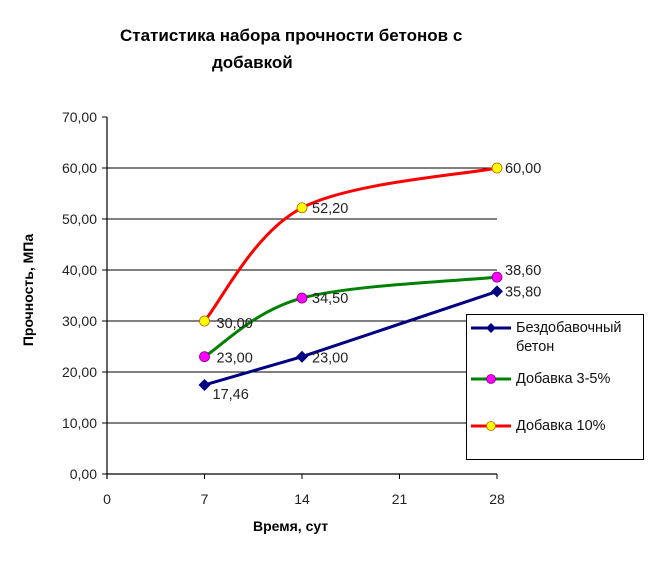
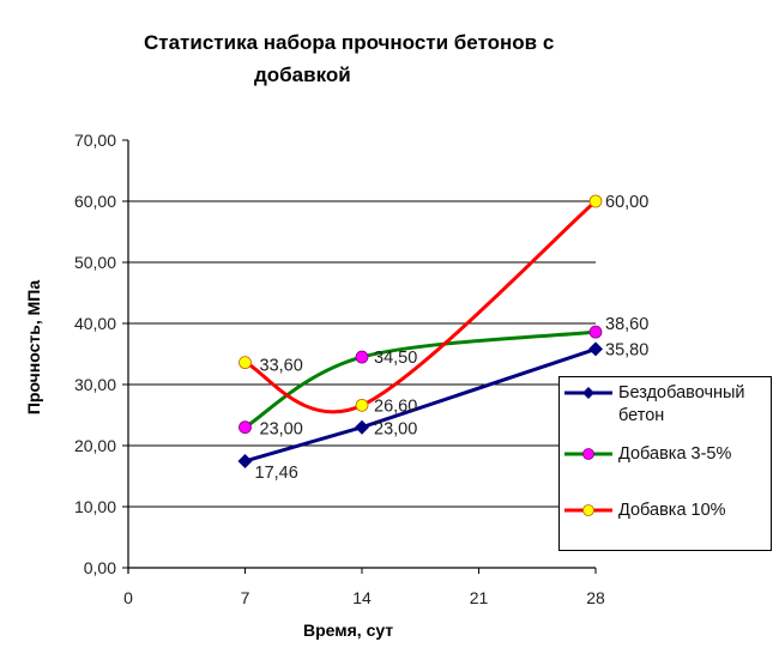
Добавка 10%/7: 30,00 -> 33,60
Добавка 10%/14: 52,20 -> 26,60
